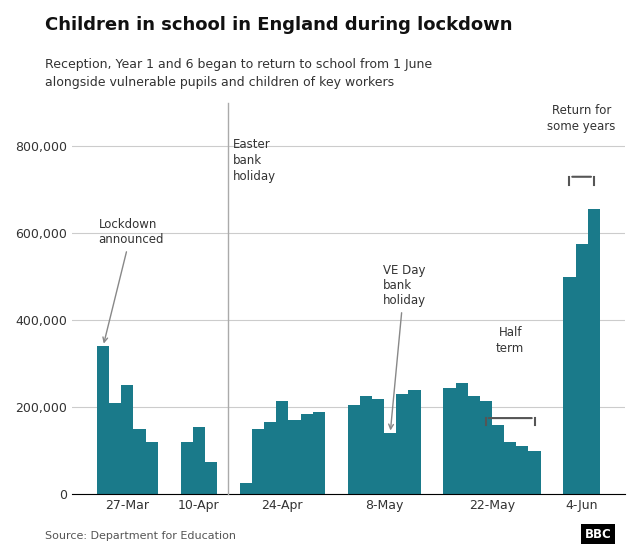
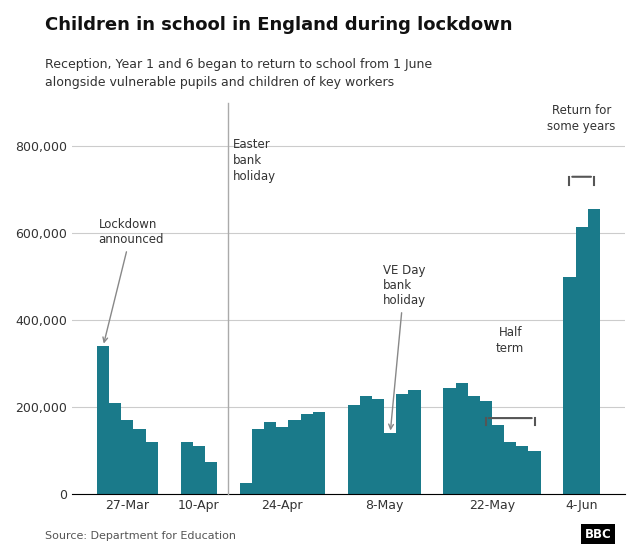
27-Mar: 250,000 -> 170,000
10-Apr: 155,000 -> 110,000
24-Apr: 215,000 -> 155,000
4-Jun: 575,000 -> 615,000
